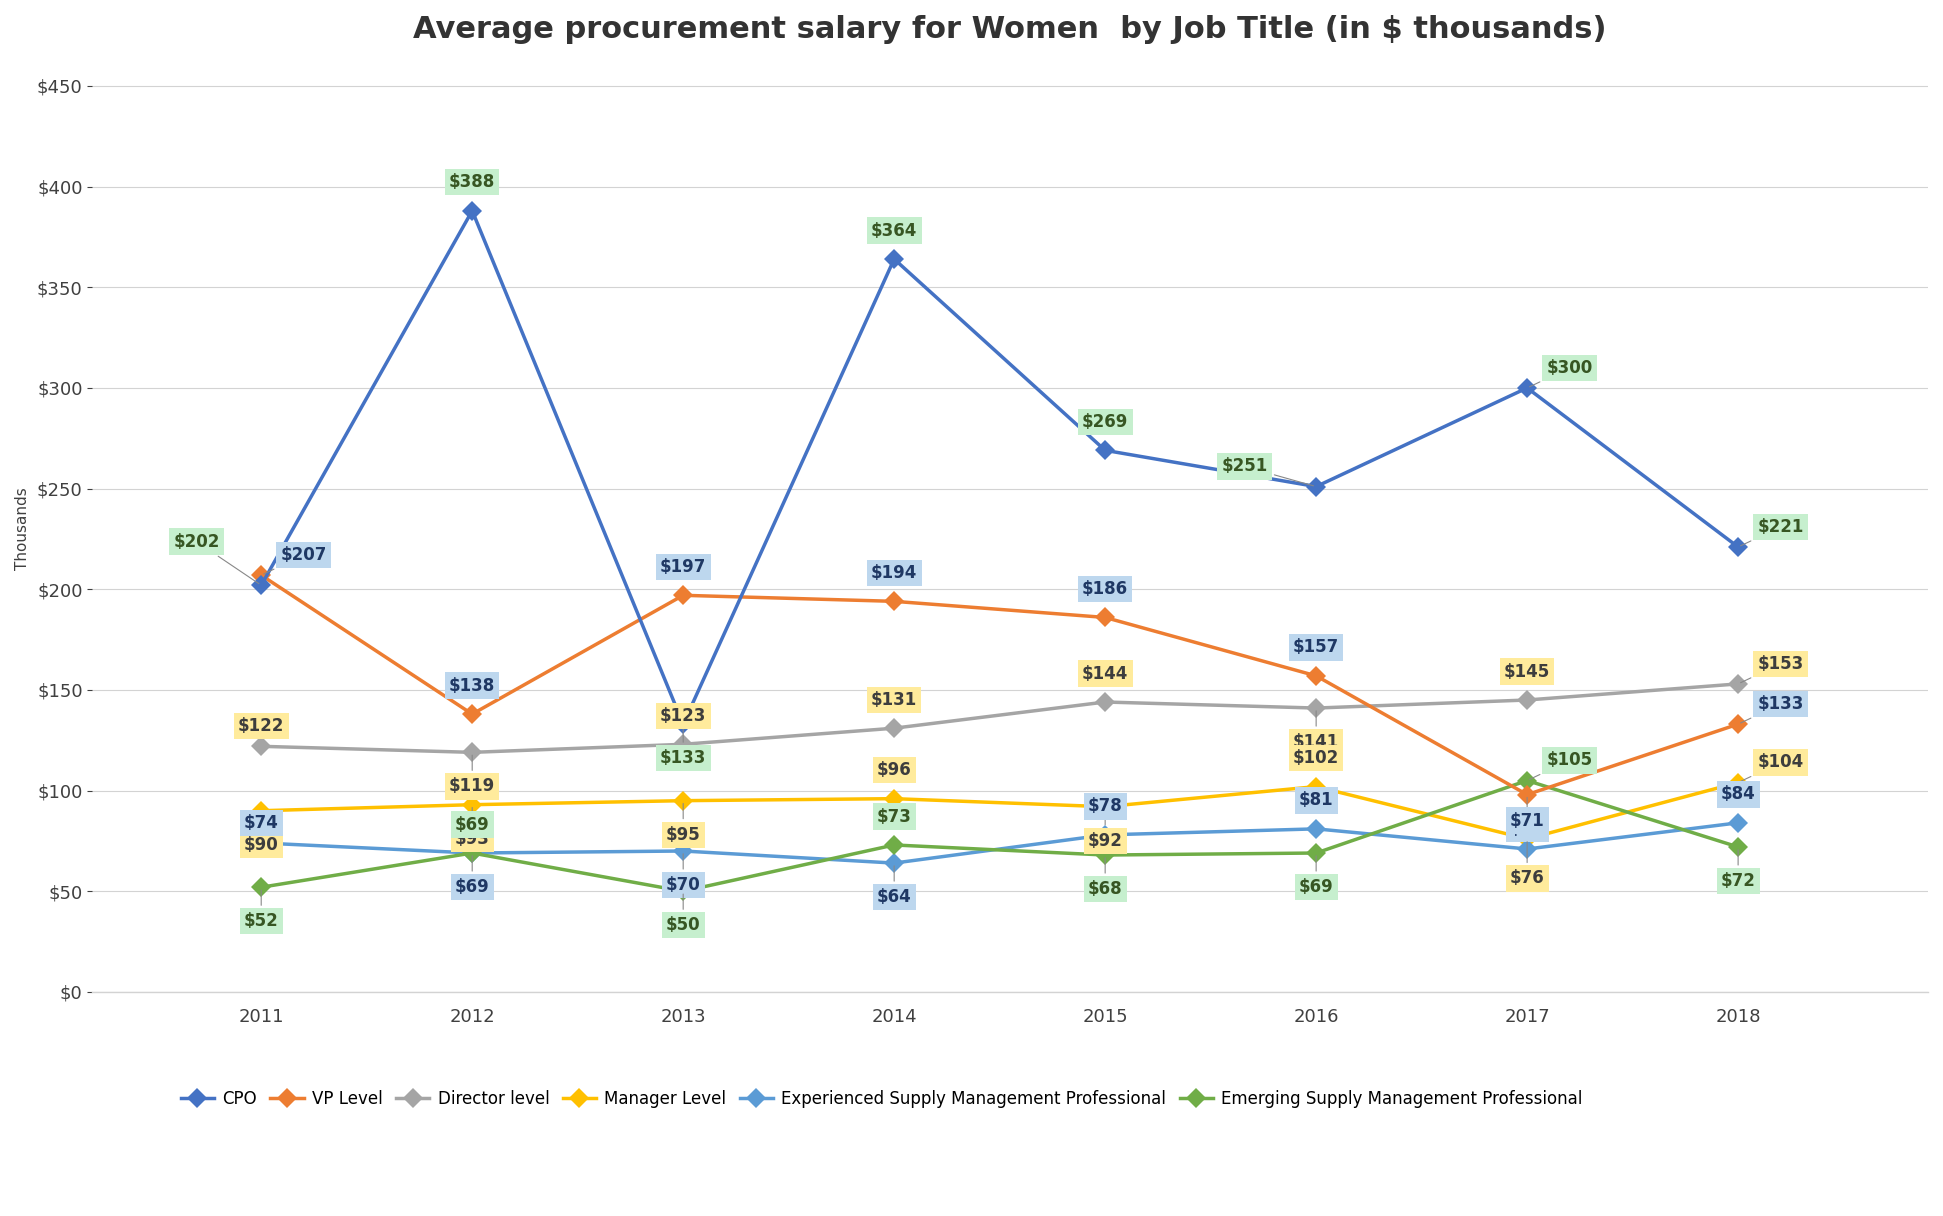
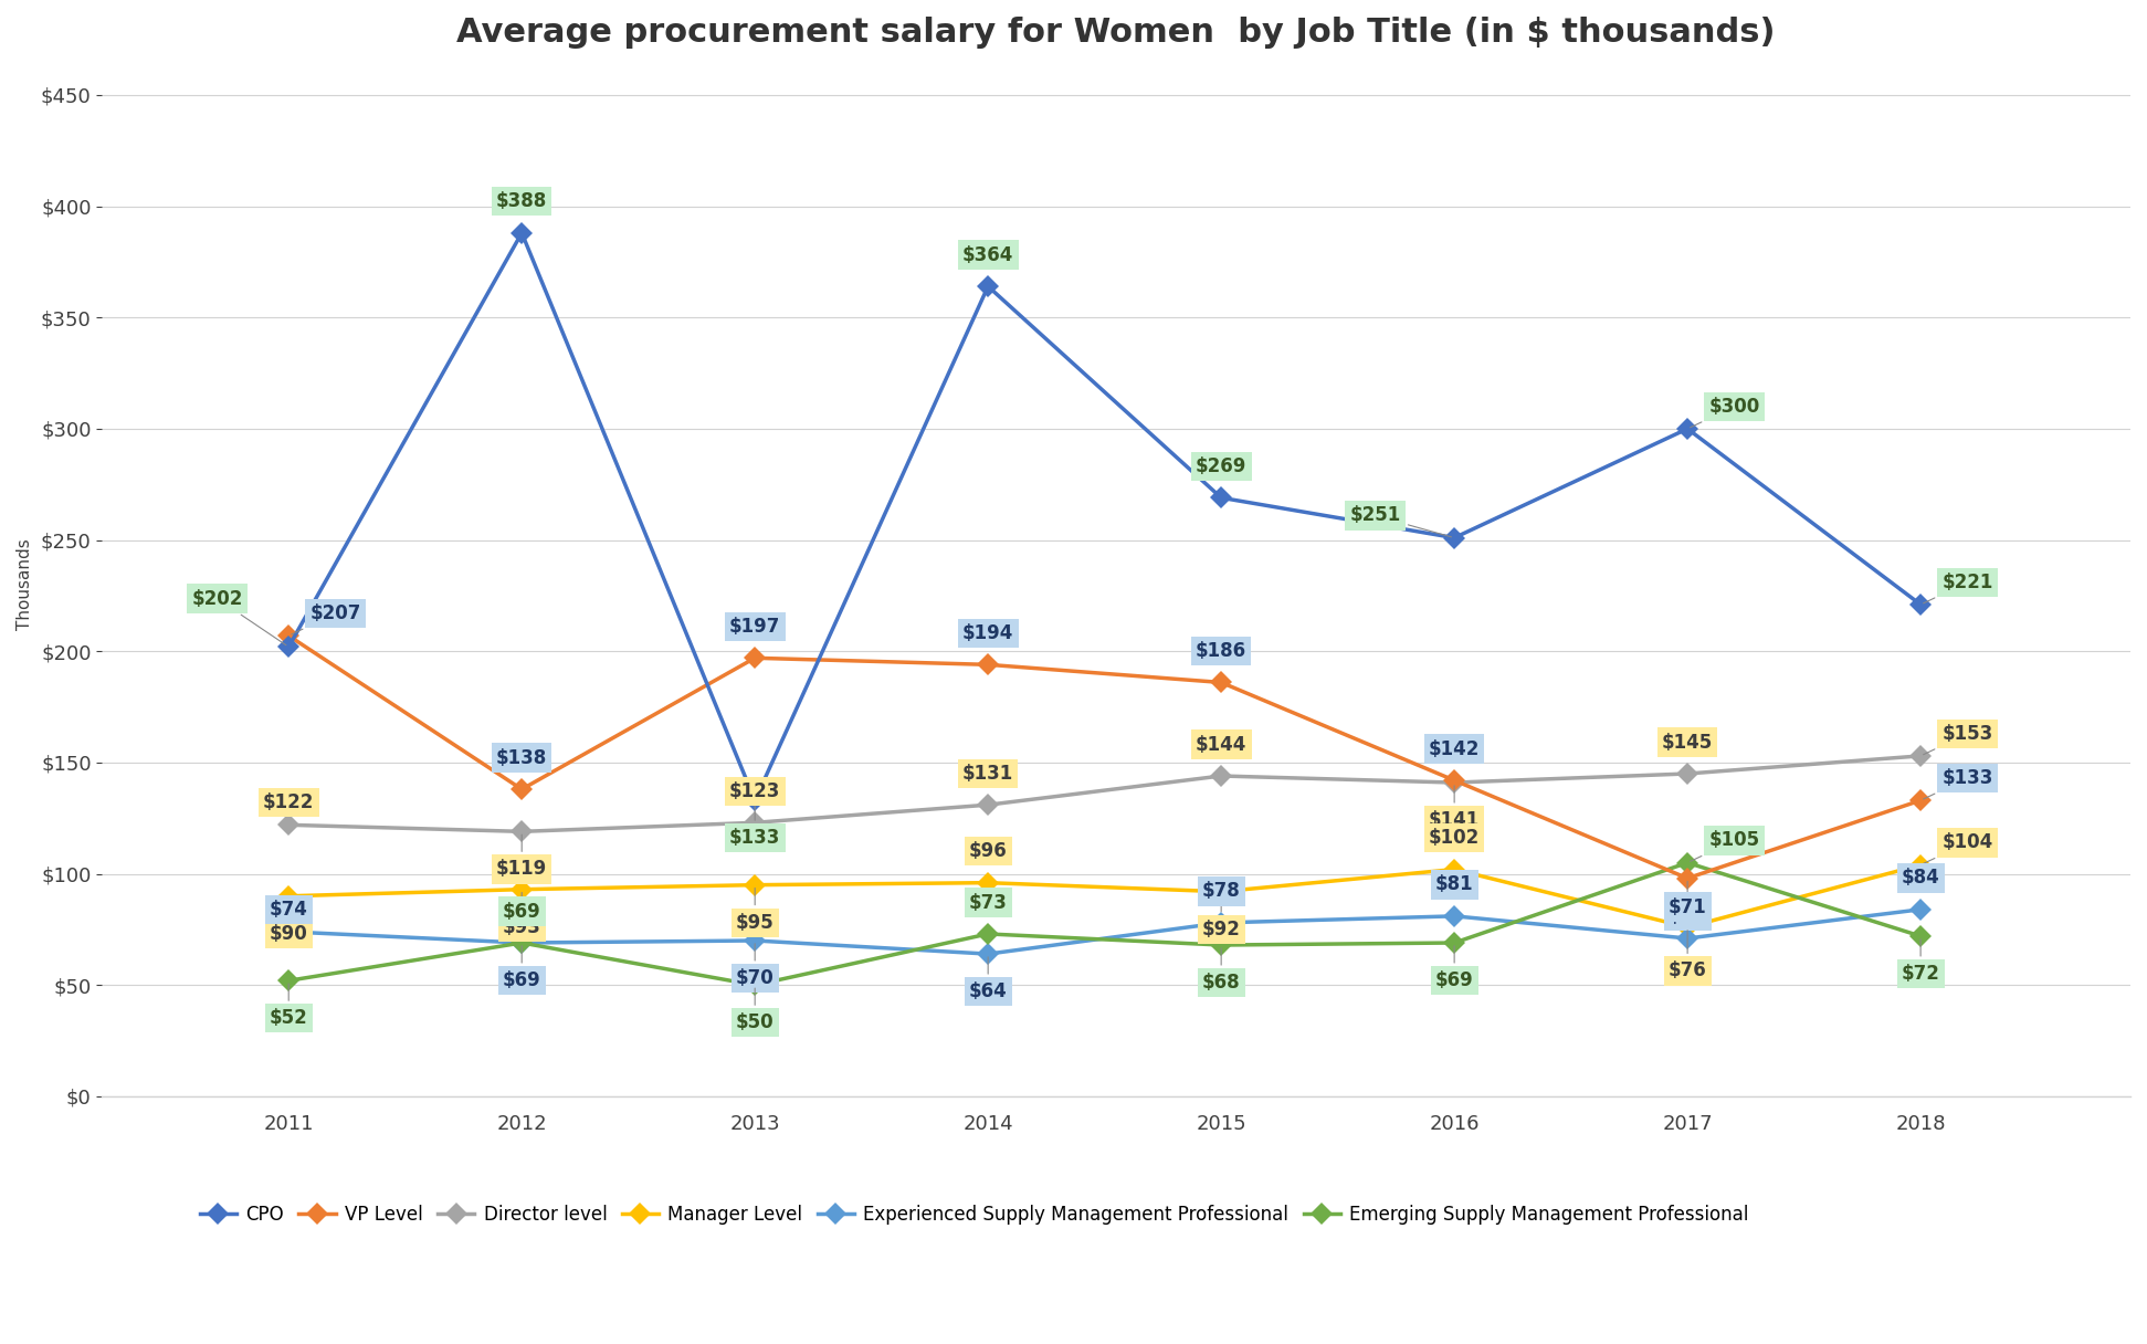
VP Level/2016: $157 -> $142
